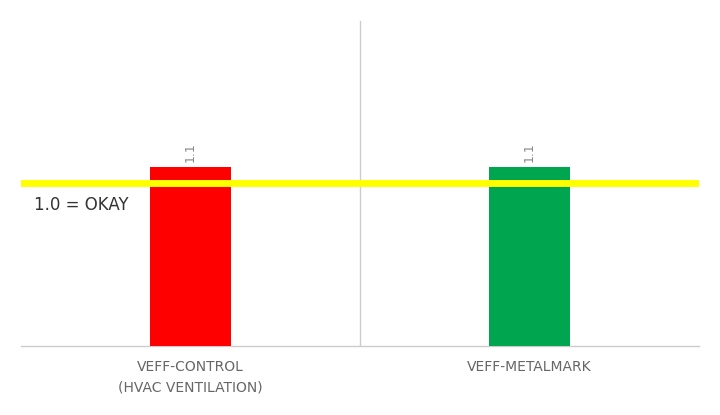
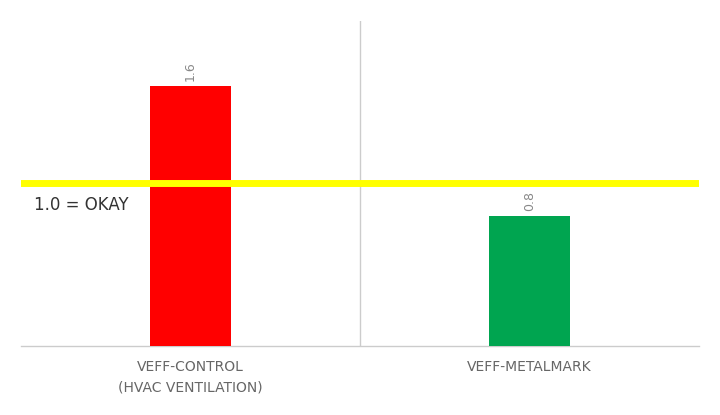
VEFF-CONTROL (HVAC VENTILATION): 1.1 -> 1.6
VEFF-METALMARK: 1.1 -> 0.8
